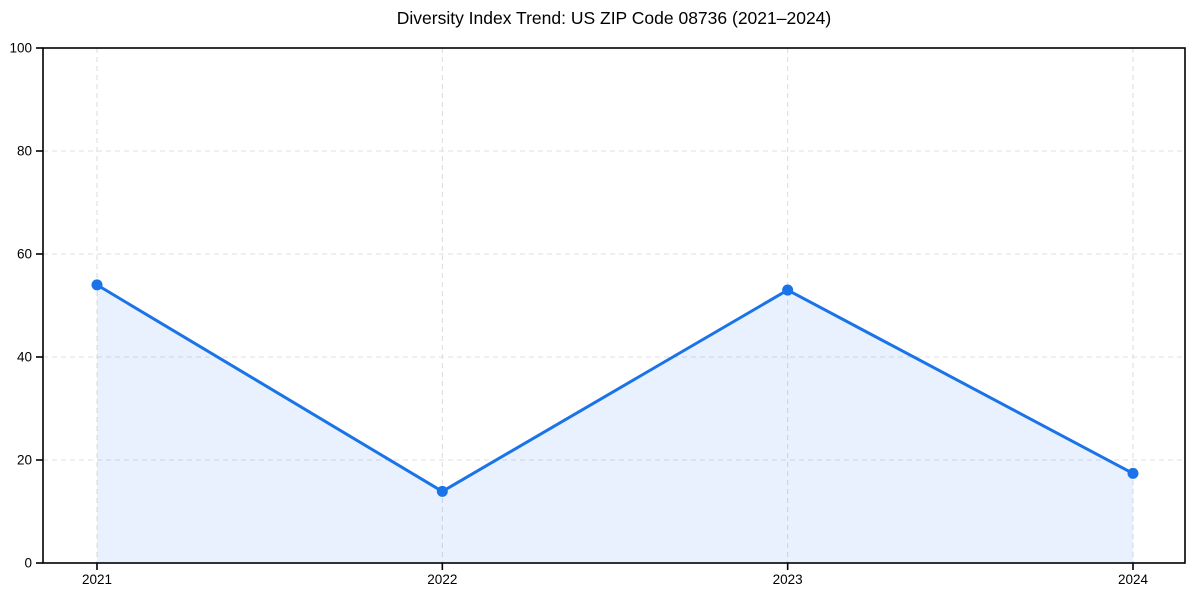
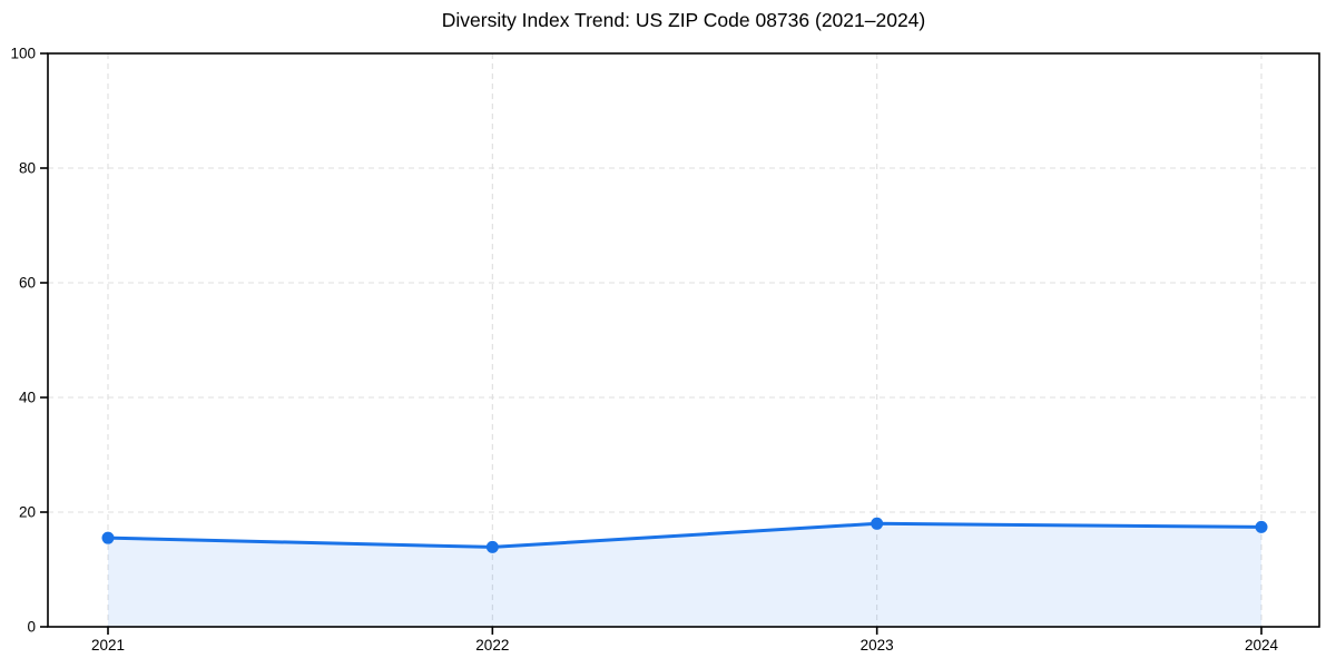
2021: 54 -> 16
2023: 53 -> 18
